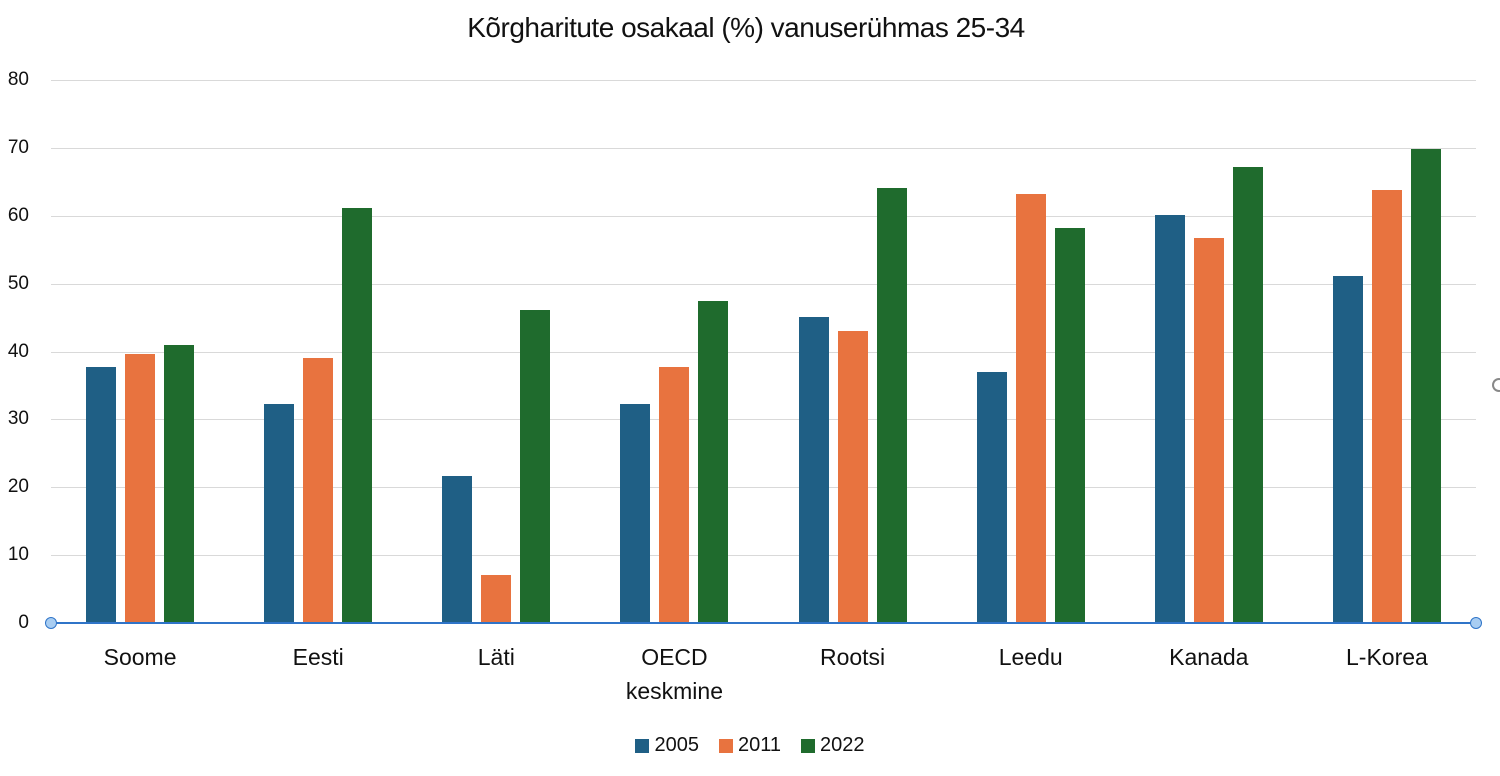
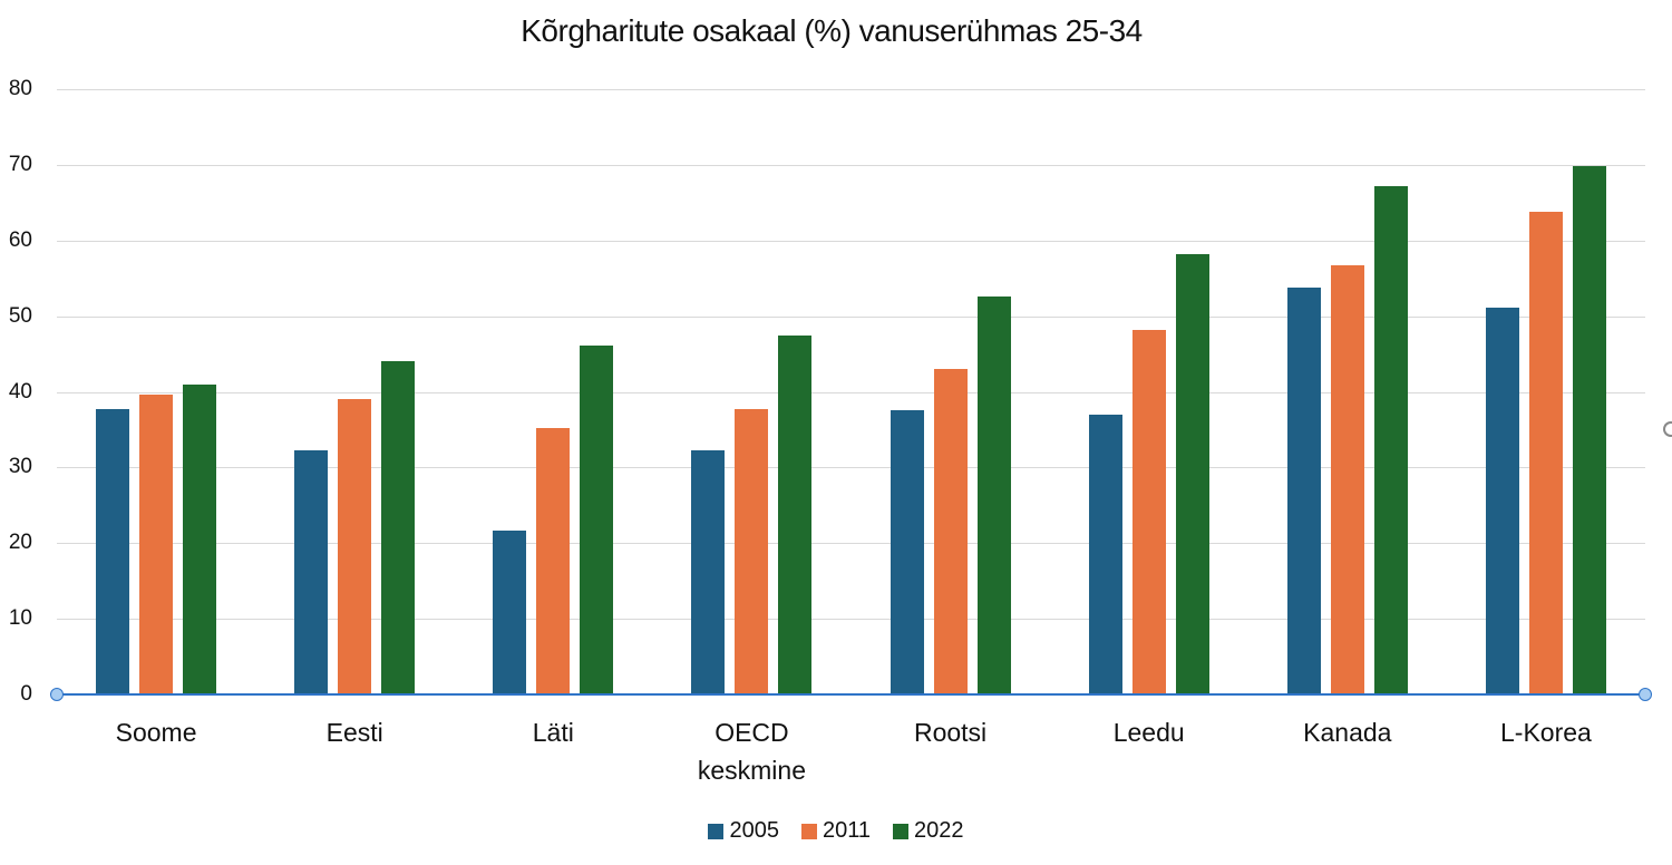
2022/Eesti: 61 -> 44
2011/Läti: 7 -> 35
2005/Rootsi: 45 -> 37
2022/Rootsi: 64 -> 52
2011/Leedu: 63 -> 48
2005/Kanada: 60 -> 54
